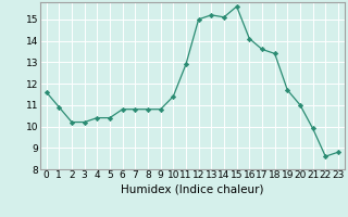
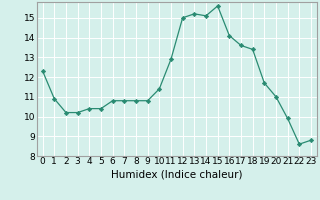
0: 11.6 -> 12.3
